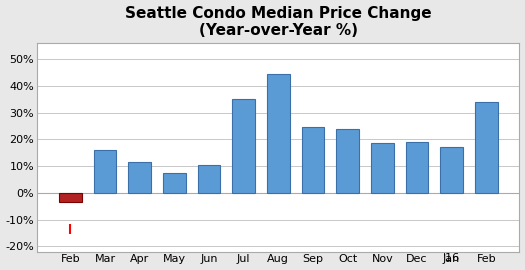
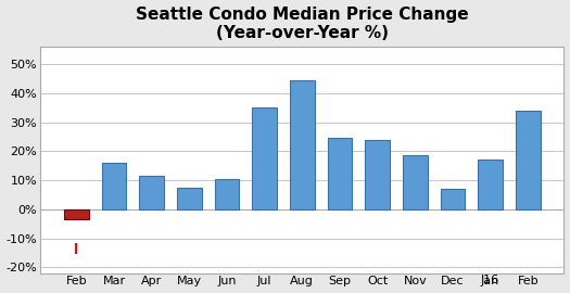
Dec: 19.0% -> 7.0%
